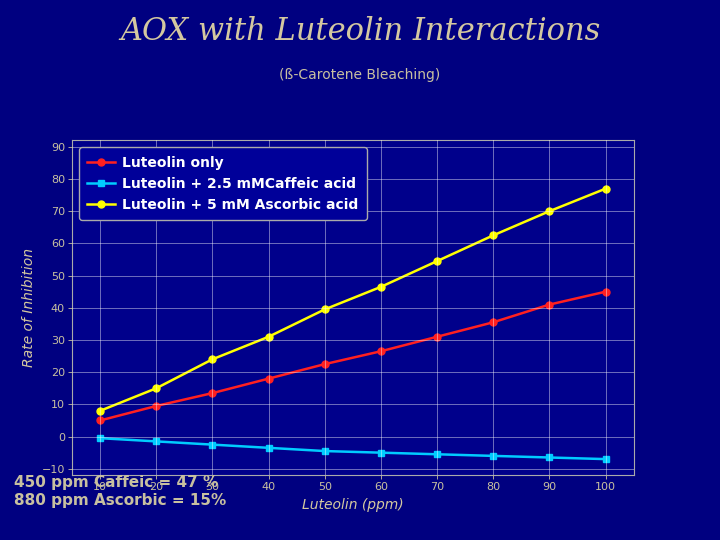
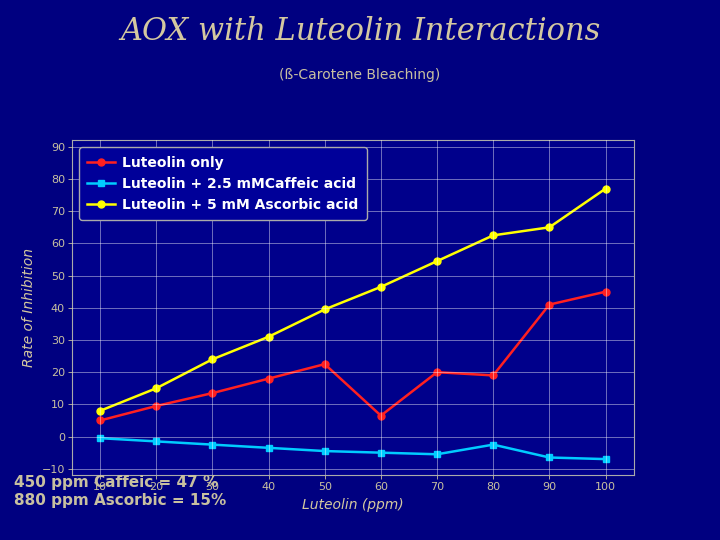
Luteolin only/60: 26.5 -> 6.5
Luteolin only/70: 31.0 -> 20.0
Luteolin only/80: 35.5 -> 19.0
Luteolin + 2.5 mMCaffeic acid/80: -6.0 -> -2.5
Luteolin + 5 mM Ascorbic acid/90: 70.0 -> 65.0
